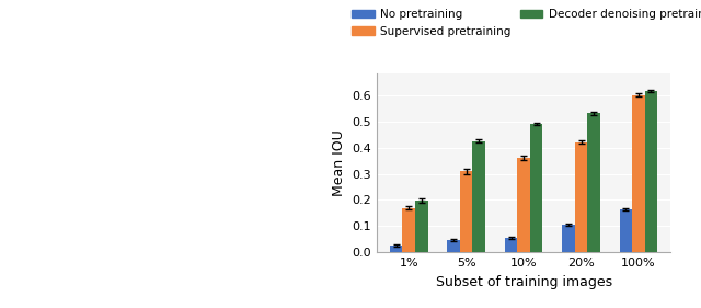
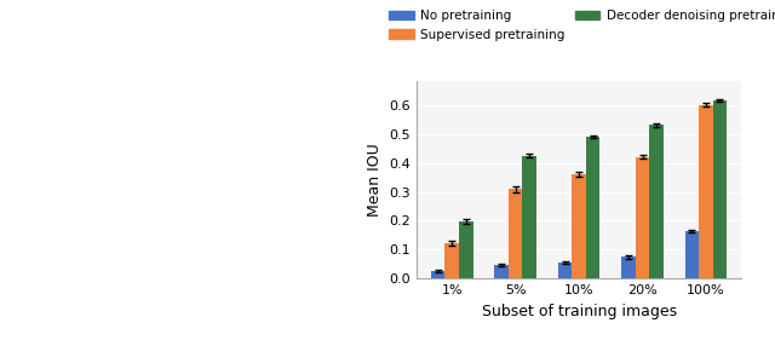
Supervised pretraining/1%: 0.170 -> 0.123
No pretraining/20%: 0.105 -> 0.075
